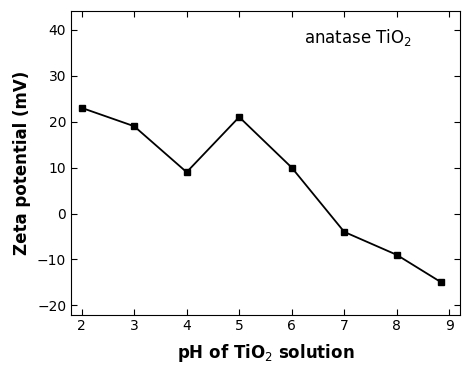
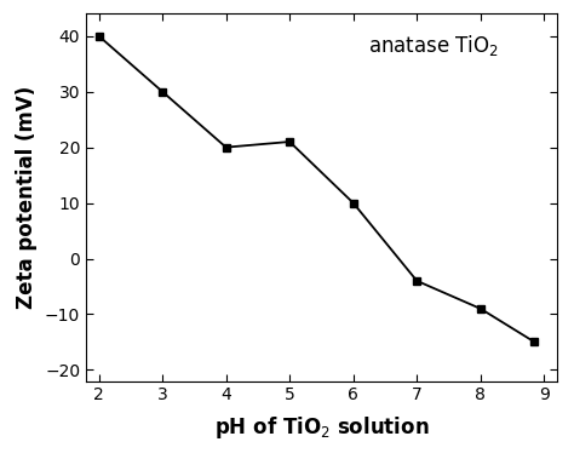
2: 23 -> 40
3: 19 -> 30
4: 9 -> 20
